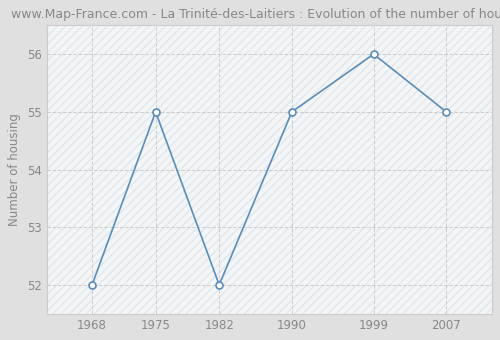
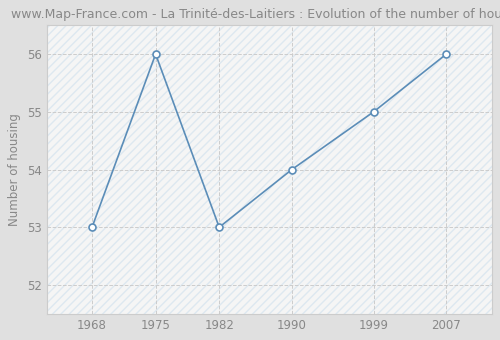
1968: 52 -> 53
1975: 55 -> 56
1982: 52 -> 53
1990: 55 -> 54
1999: 56 -> 55
2007: 55 -> 56
